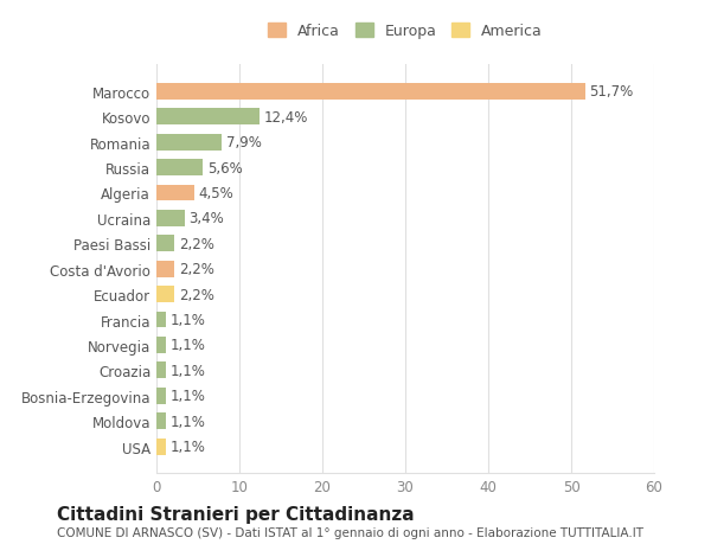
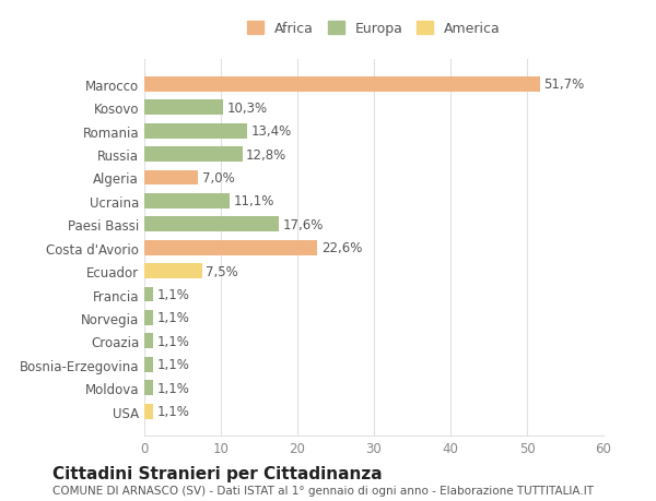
Kosovo: 12,4% -> 10,3%
Romania: 7,9% -> 13,4%
Russia: 5,6% -> 12,8%
Algeria: 4,5% -> 7,0%
Ucraina: 3,4% -> 11,1%
Paesi Bassi: 2,2% -> 17,6%
Costa d'Avorio: 2,2% -> 22,6%
Ecuador: 2,2% -> 7,5%
